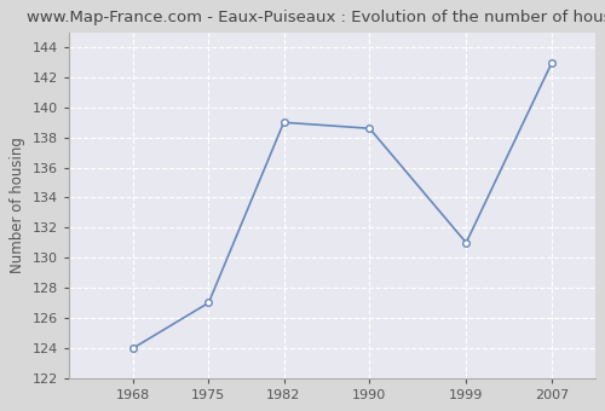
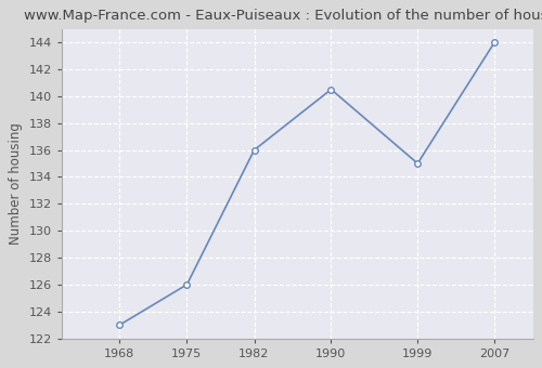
1968: 124.0 -> 123.0
1975: 127.0 -> 126.0
1982: 139.0 -> 136.0
1990: 138.6 -> 140.5
1999: 131.0 -> 135.0
2007: 143.0 -> 144.0
